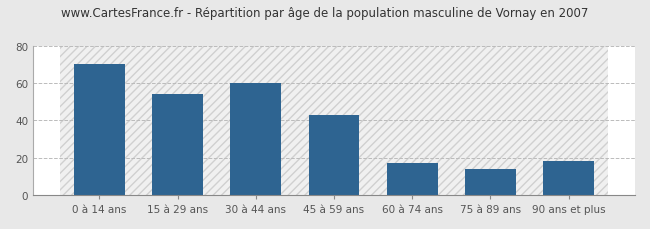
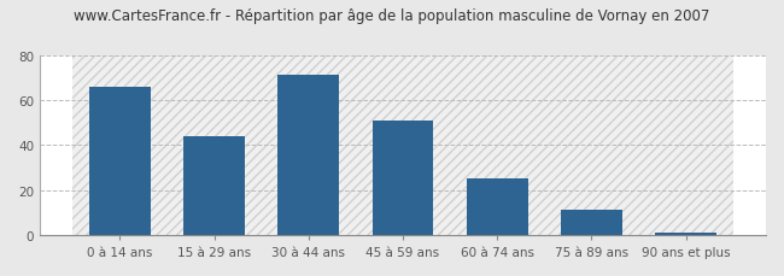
0 à 14 ans: 70 -> 66
15 à 29 ans: 54 -> 44
30 à 44 ans: 60 -> 71
45 à 59 ans: 43 -> 51
60 à 74 ans: 17 -> 25
75 à 89 ans: 14 -> 11
90 ans et plus: 18 -> 1
